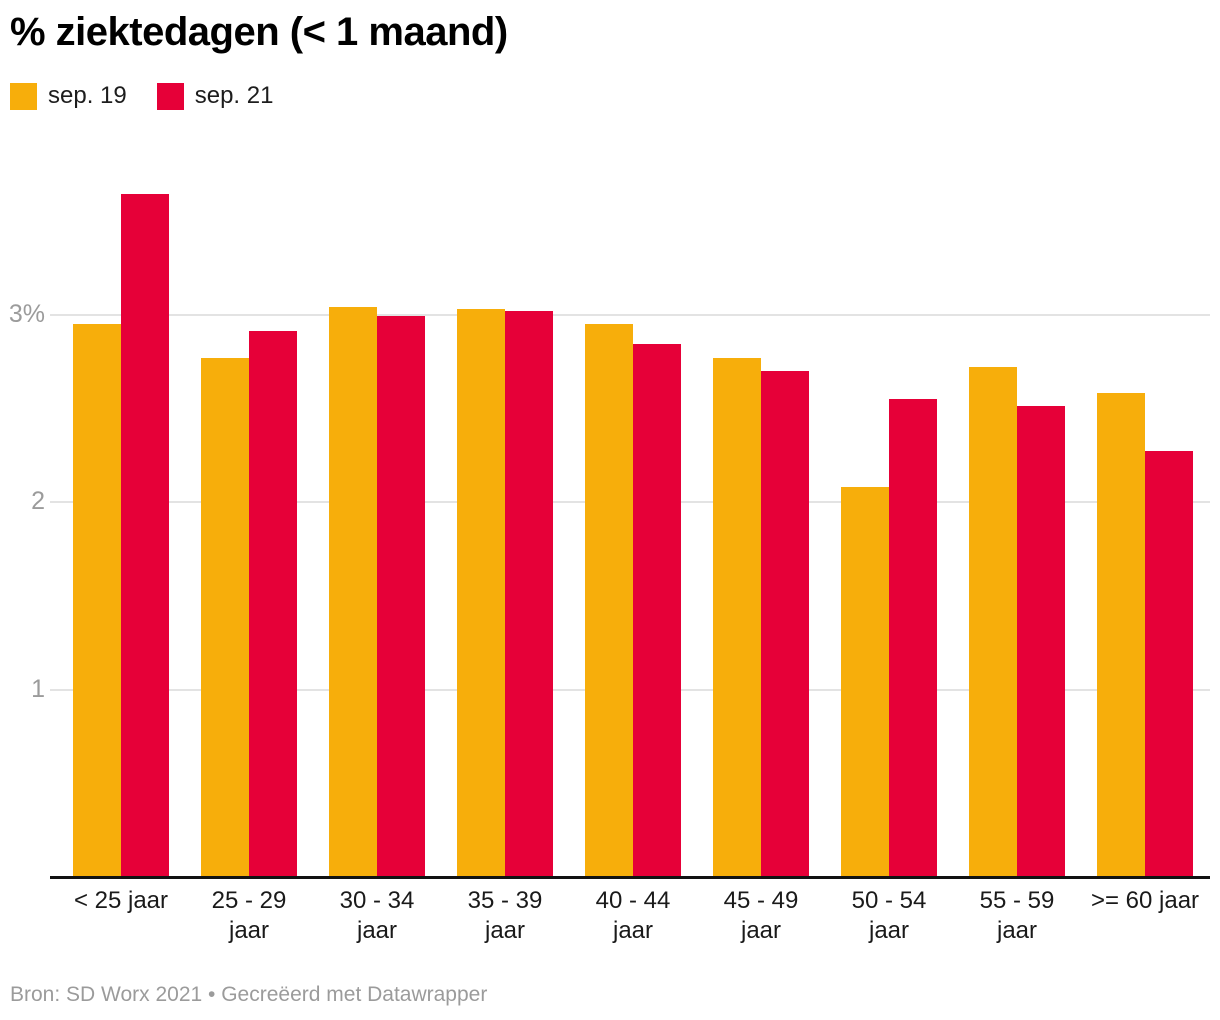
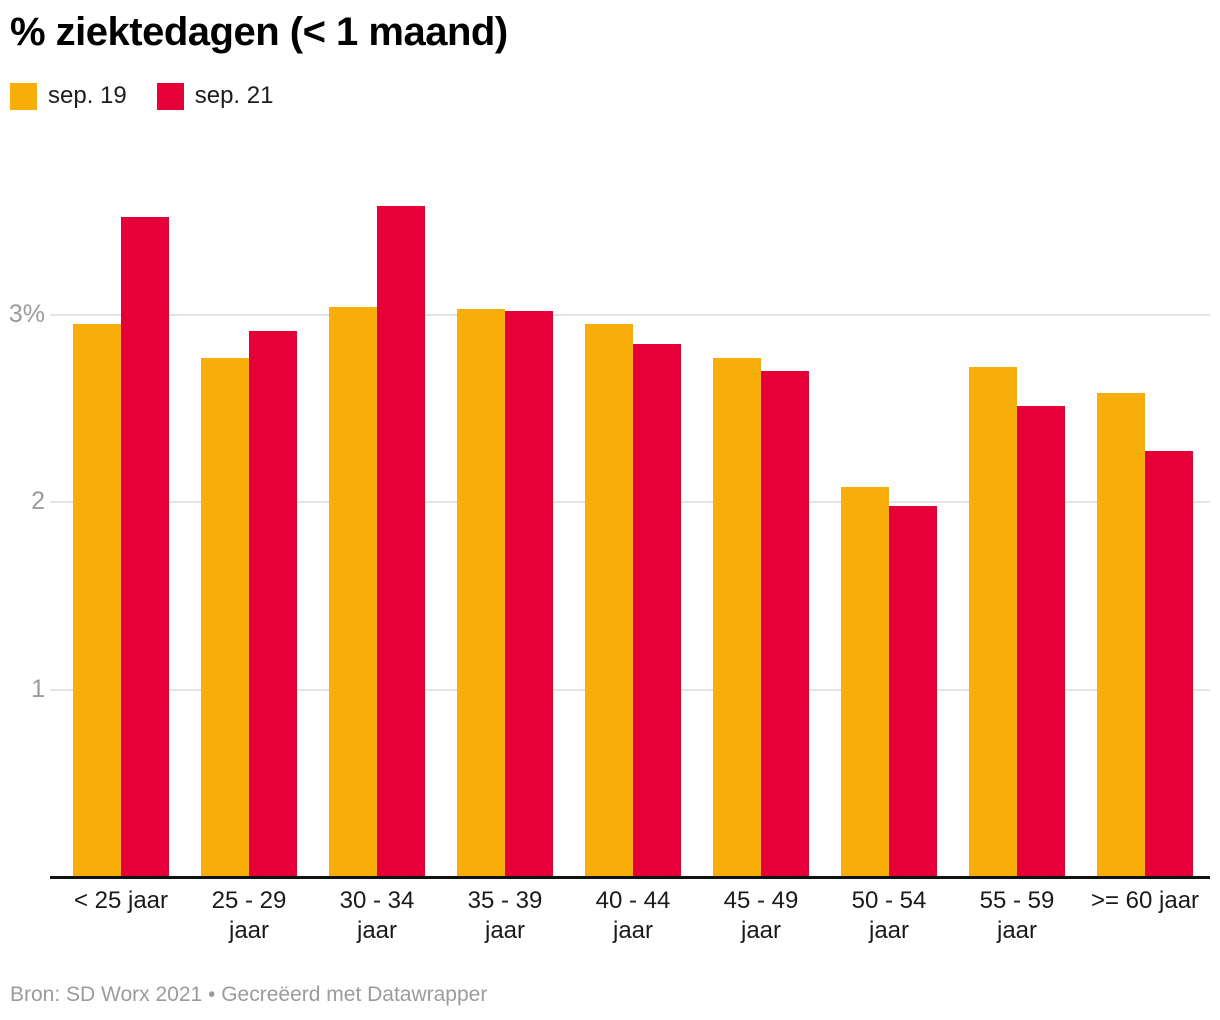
sep. 21/< 25 jaar: 3.64% -> 3.52%
sep. 21/30 - 34 jaar: 2.99% -> 3.58%
sep. 21/50 - 54 jaar: 2.55% -> 1.98%
